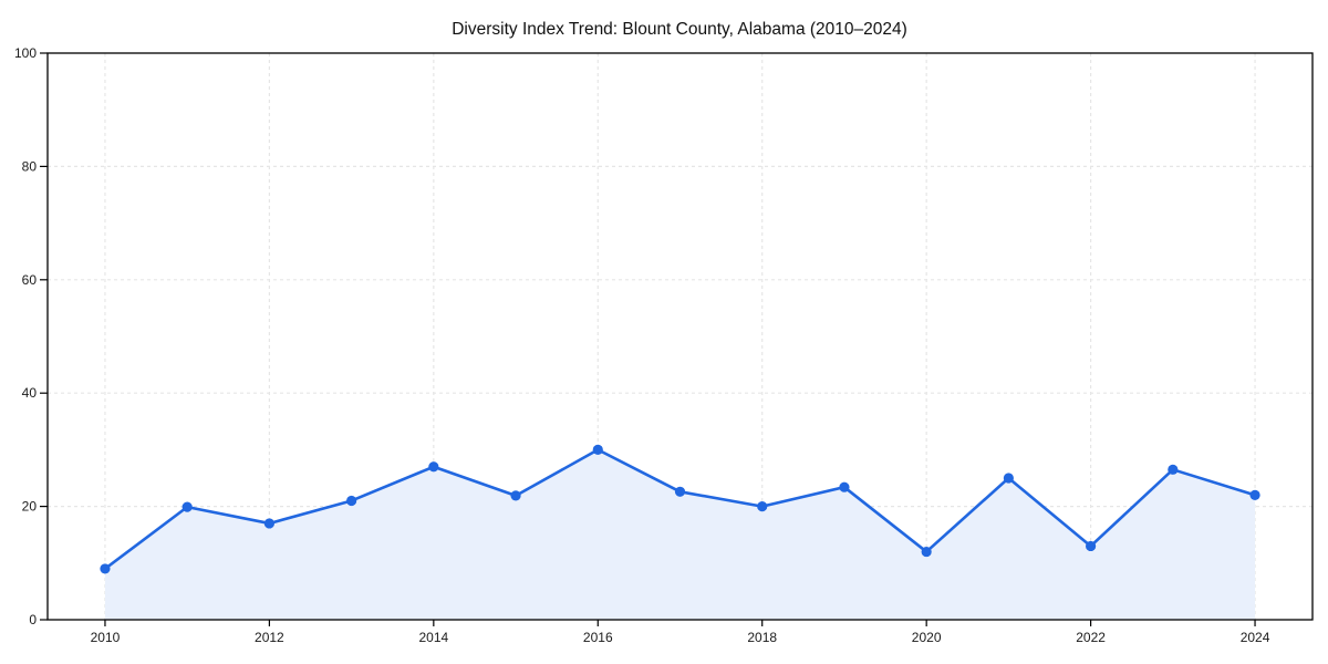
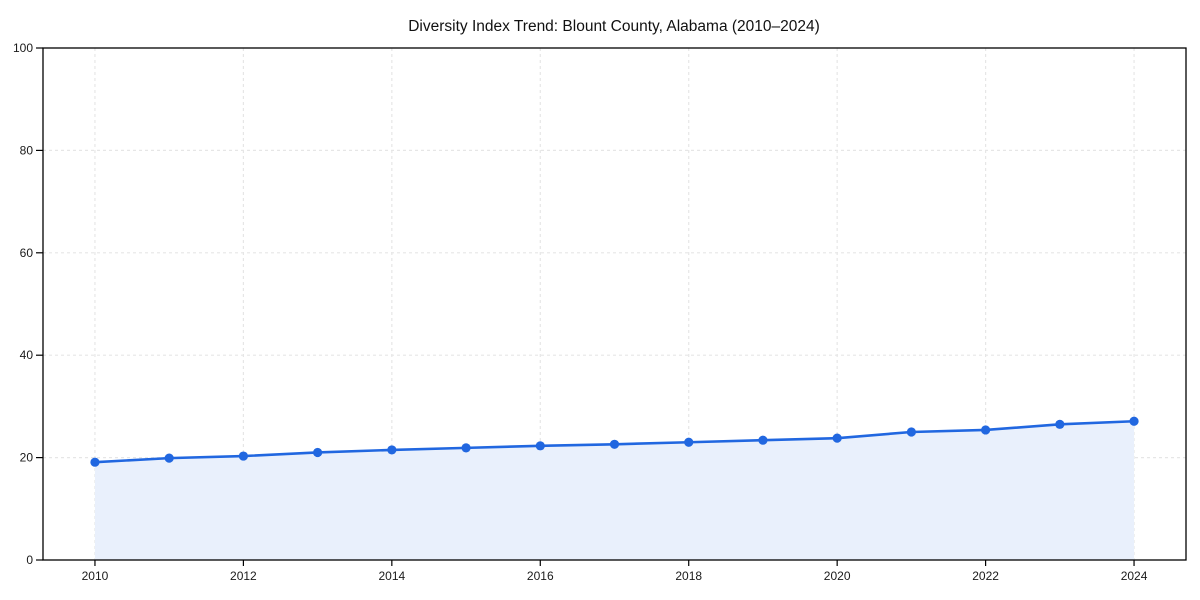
2010: 9 -> 19
2012: 17 -> 20
2014: 27 -> 22
2016: 30 -> 22
2018: 20 -> 23
2020: 12 -> 24
2022: 13 -> 25
2024: 22 -> 27
